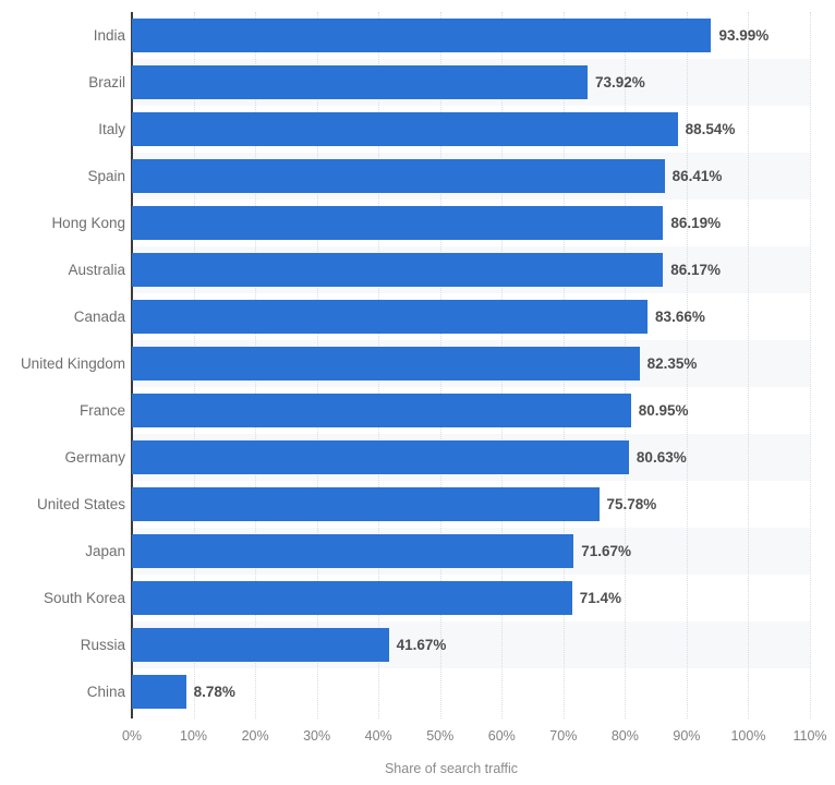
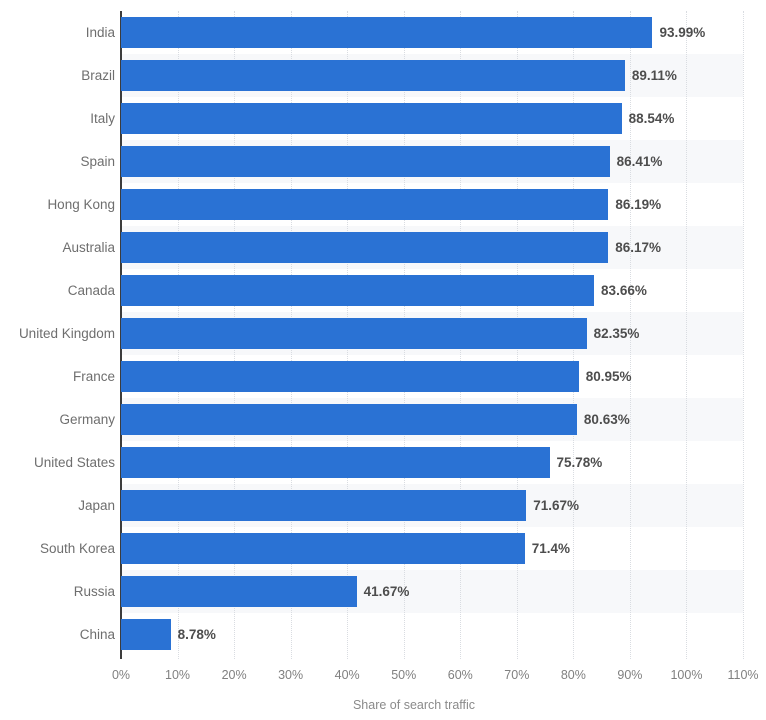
Brazil: 73.92% -> 89.11%
